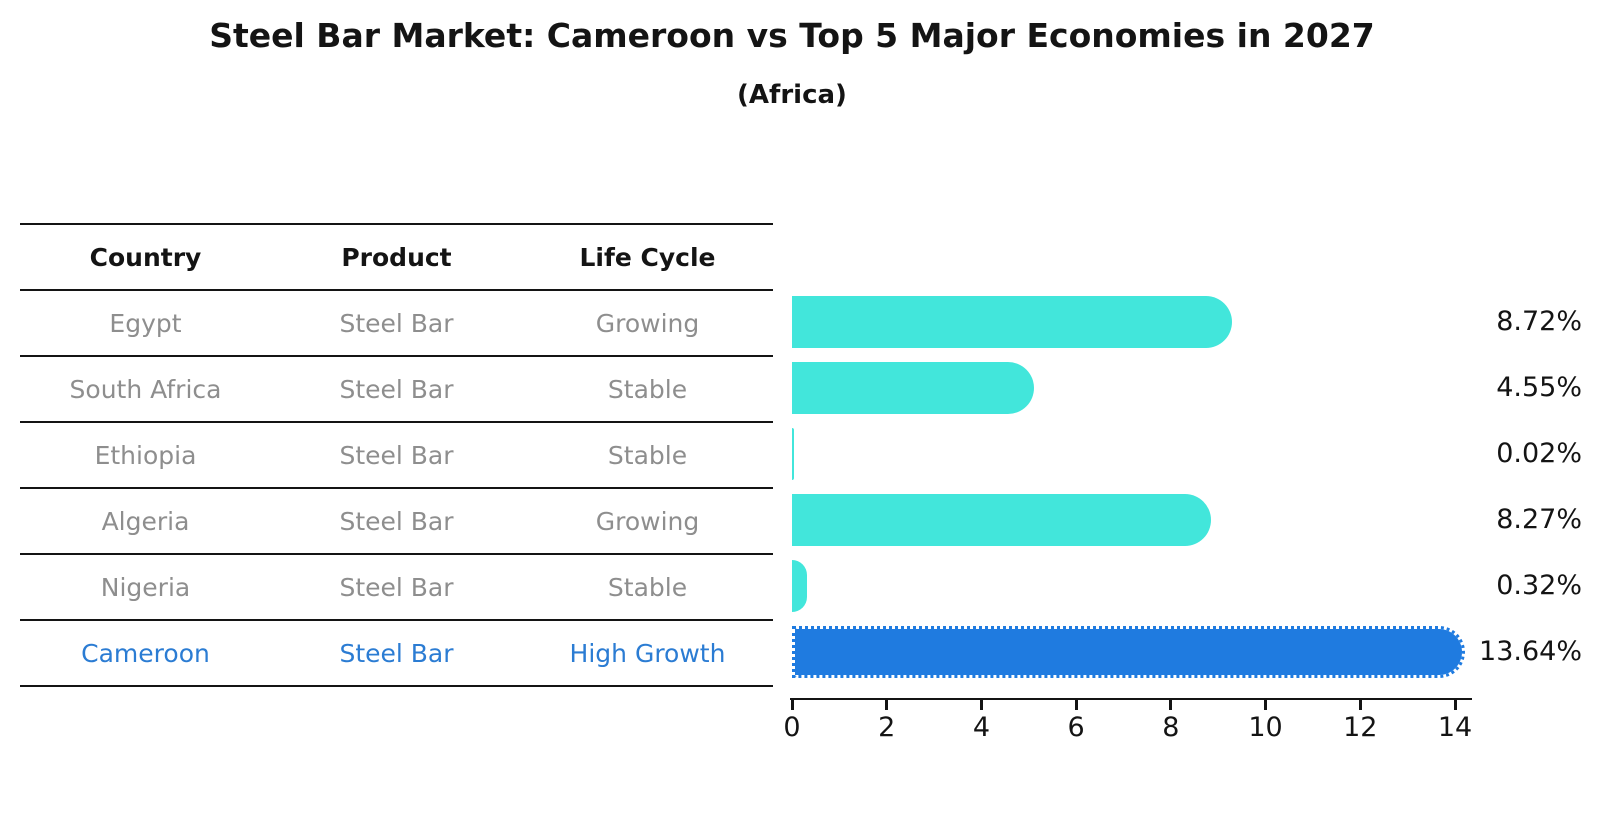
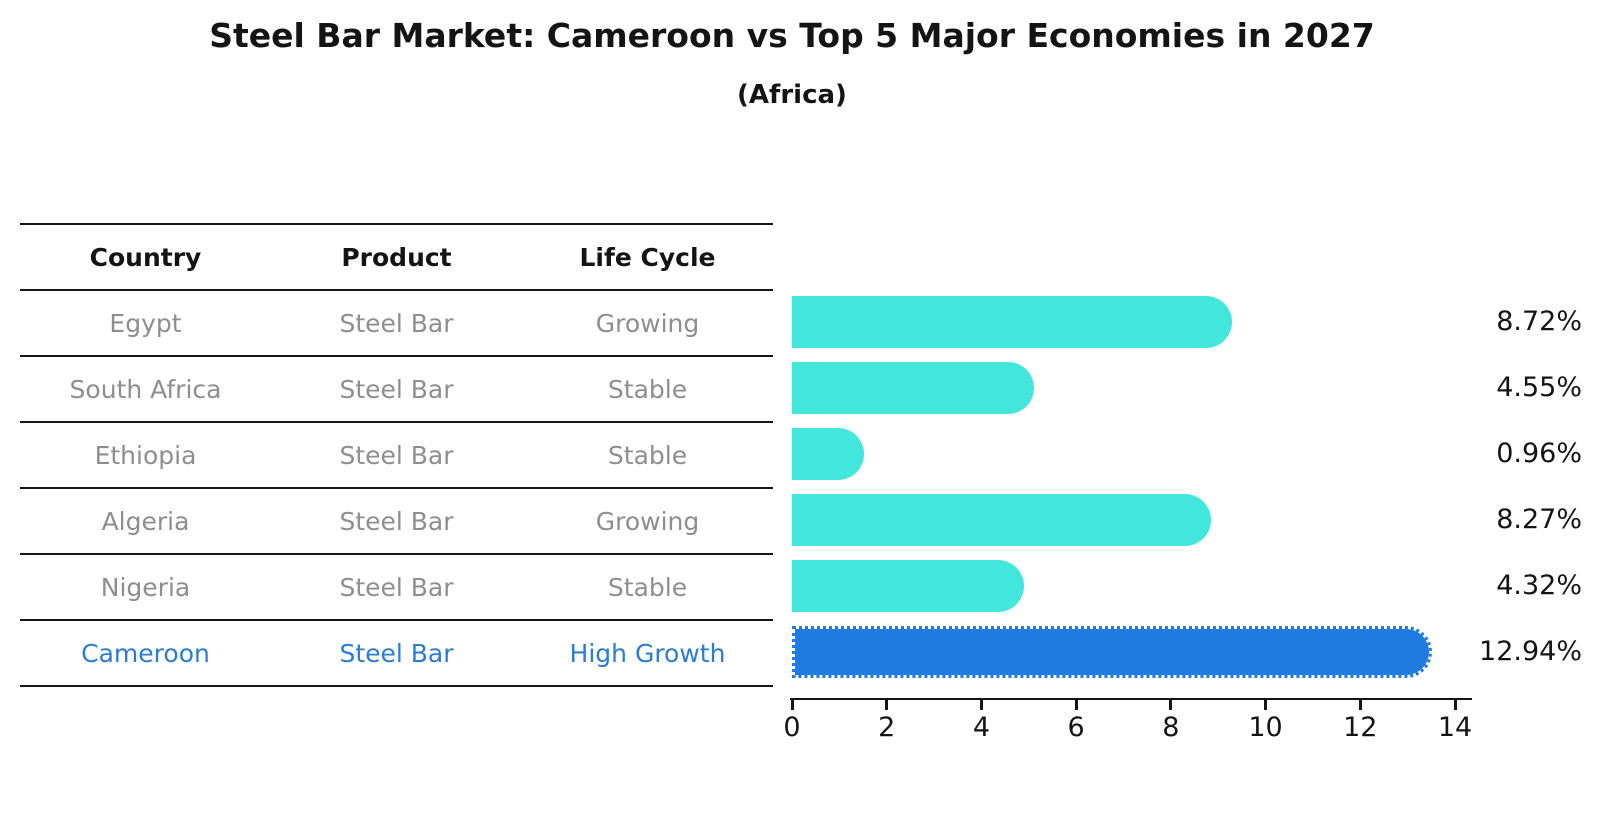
Ethiopia: 0.02% -> 0.96%
Nigeria: 0.32% -> 4.32%
Cameroon: 13.64% -> 12.94%
